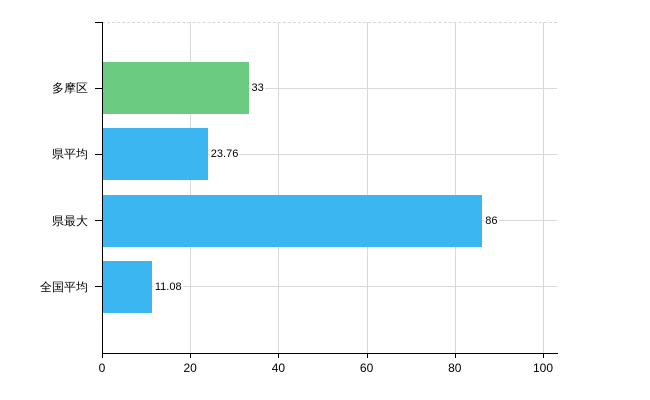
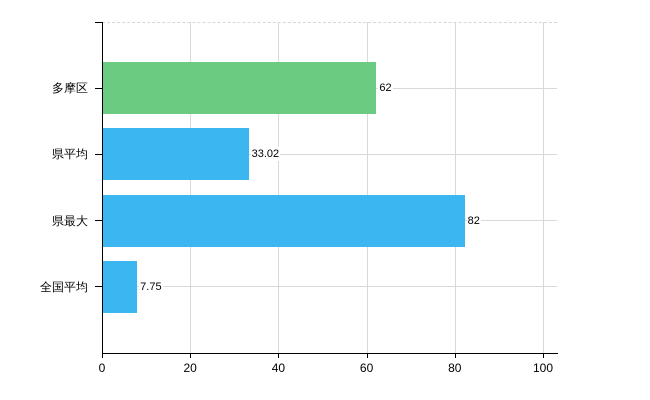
多摩区: 33 -> 62
県平均: 23.76 -> 33.02
県最大: 86 -> 82
全国平均: 11.08 -> 7.75
